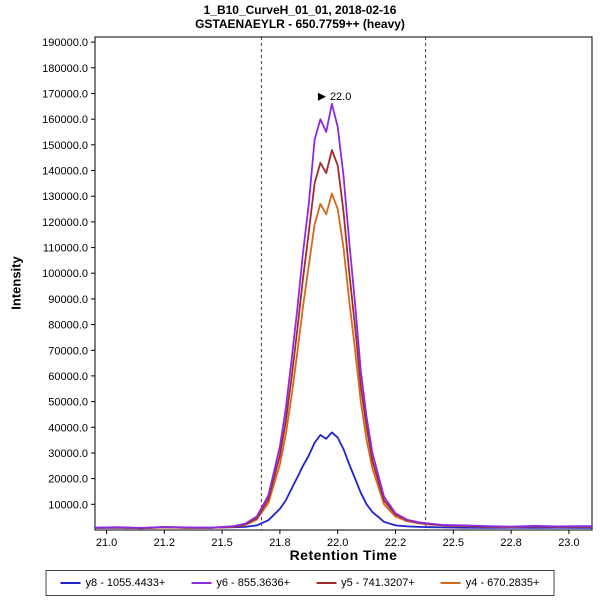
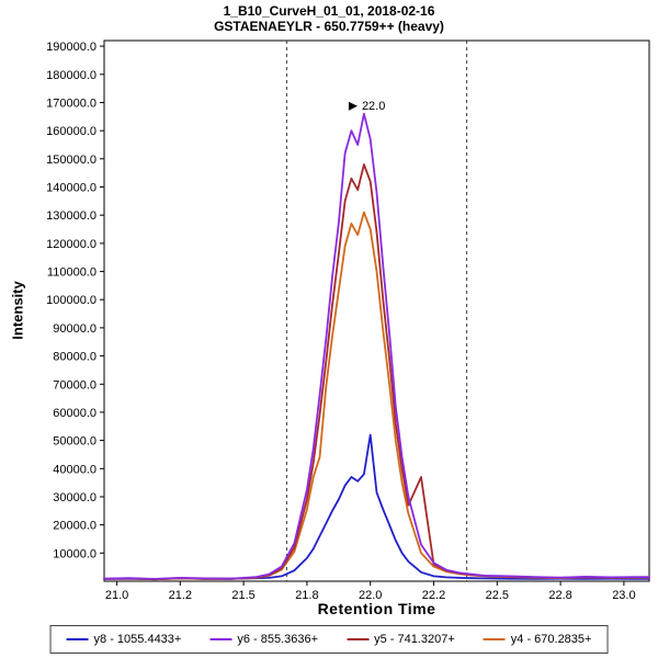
y4 - 670.2835+/21.8: 52000 -> 44000
y8 - 1055.4433+/22.0: 36000 -> 52000
y5 - 741.3207+/22.2: 12000 -> 37000
